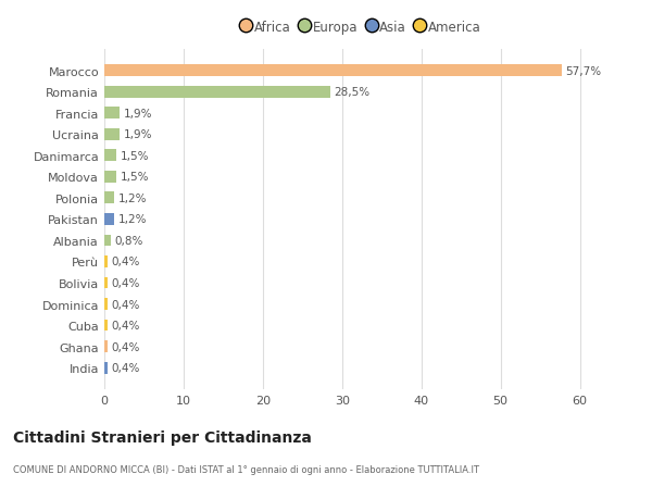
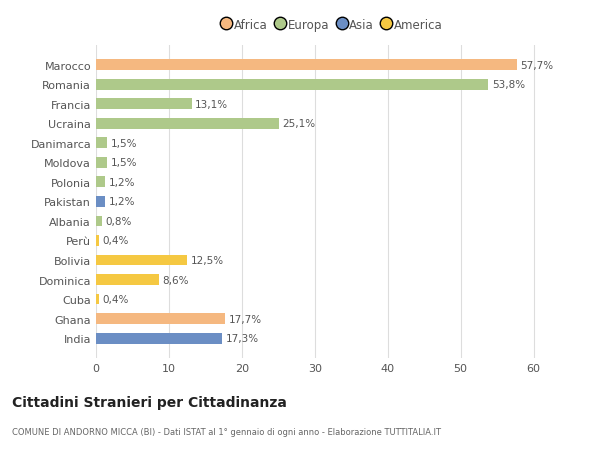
Romania: 28,5% -> 53,8%
Francia: 1,9% -> 13,1%
Ucraina: 1,9% -> 25,1%
Bolivia: 0,4% -> 12,5%
Dominica: 0,4% -> 8,6%
Ghana: 0,4% -> 17,7%
India: 0,4% -> 17,3%
